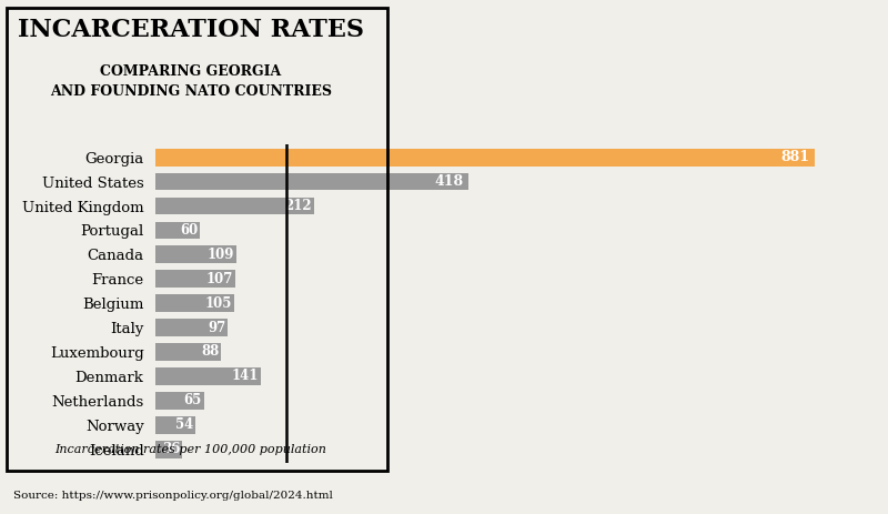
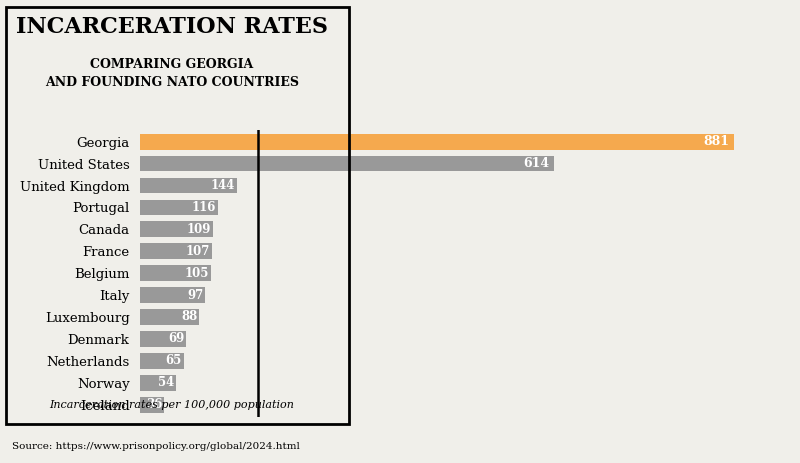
United States: 418 -> 614
United Kingdom: 212 -> 144
Portugal: 60 -> 116
Denmark: 141 -> 69
